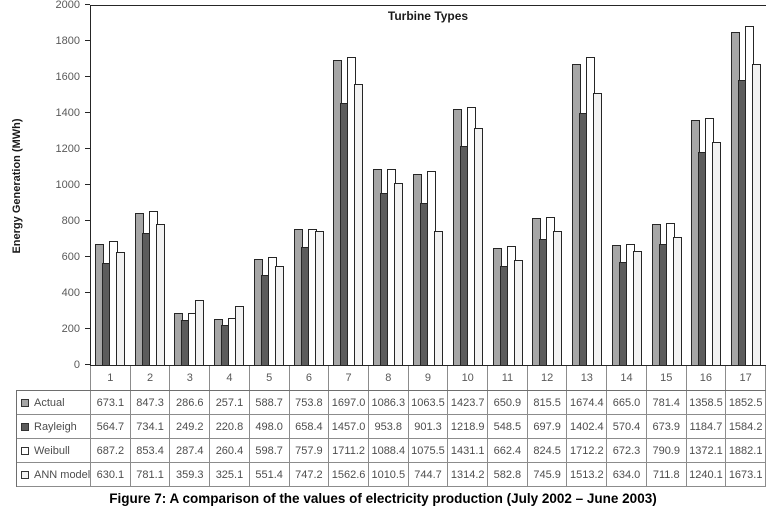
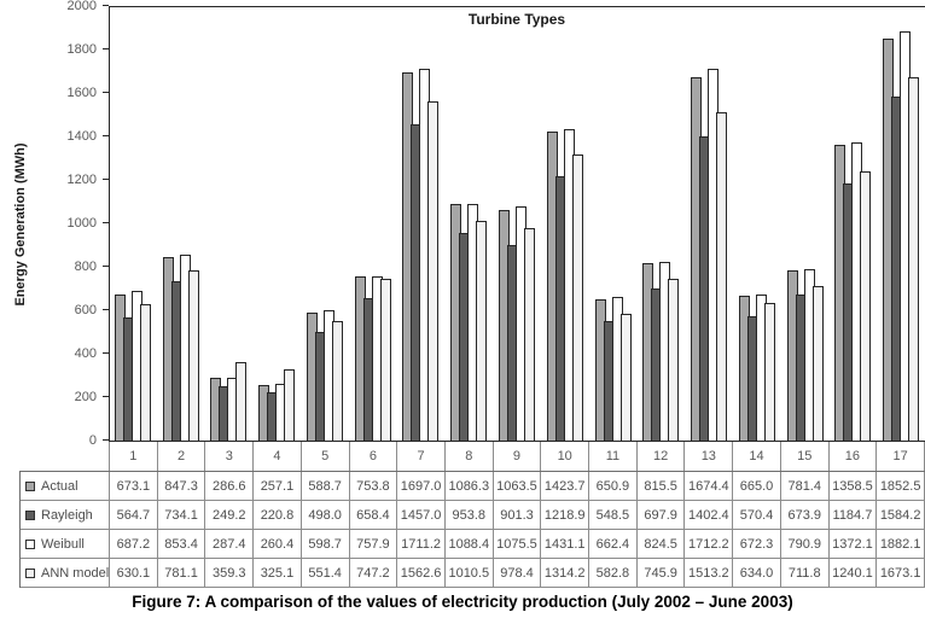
ANN model/9: 744.7 -> 978.4
